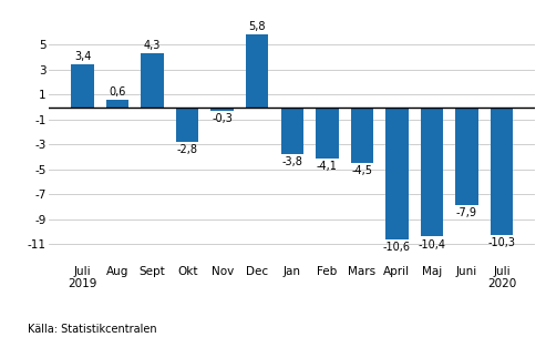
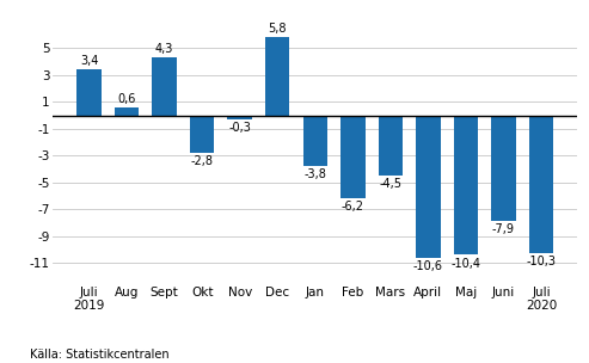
Feb: -4,1 -> -6,2
